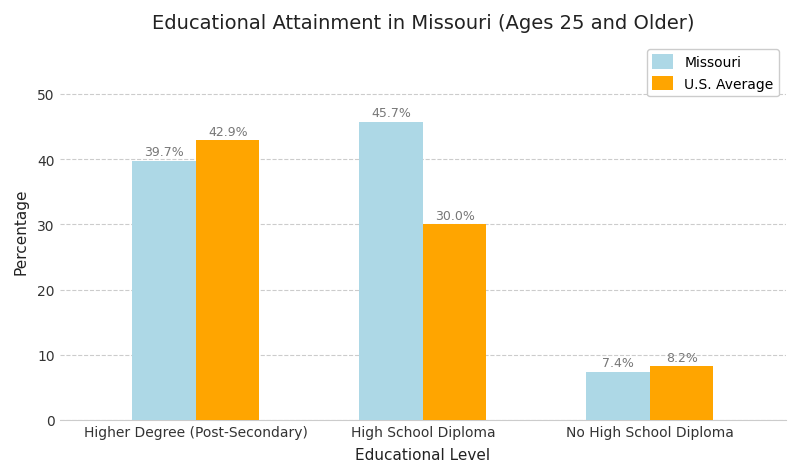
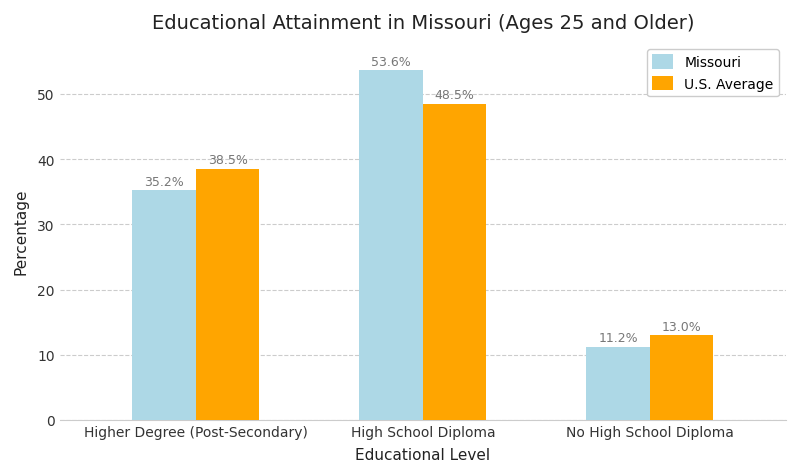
Missouri/Higher Degree (Post-Secondary): 39.7% -> 35.2%
U.S. Average/Higher Degree (Post-Secondary): 42.9% -> 38.5%
Missouri/High School Diploma: 45.7% -> 53.6%
U.S. Average/High School Diploma: 30.0% -> 48.5%
Missouri/No High School Diploma: 7.4% -> 11.2%
U.S. Average/No High School Diploma: 8.2% -> 13.0%
